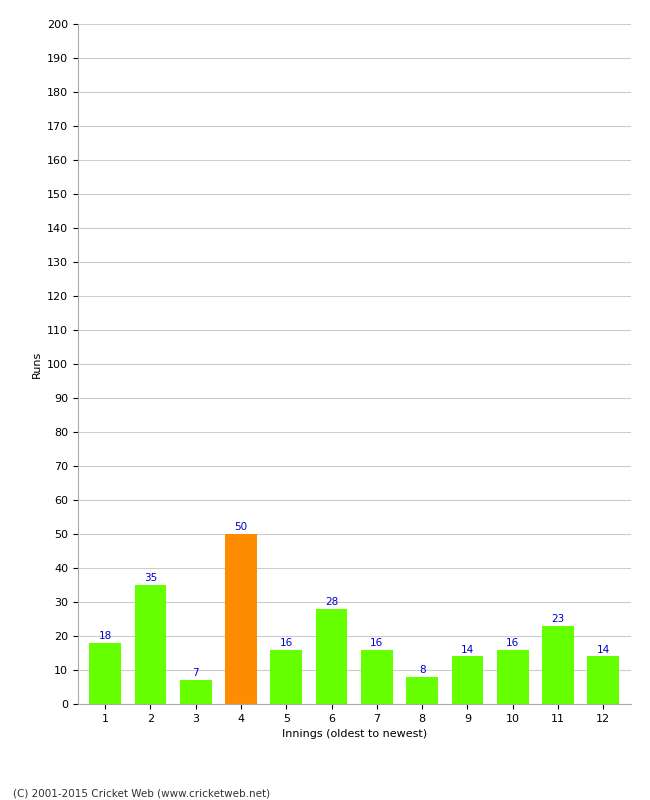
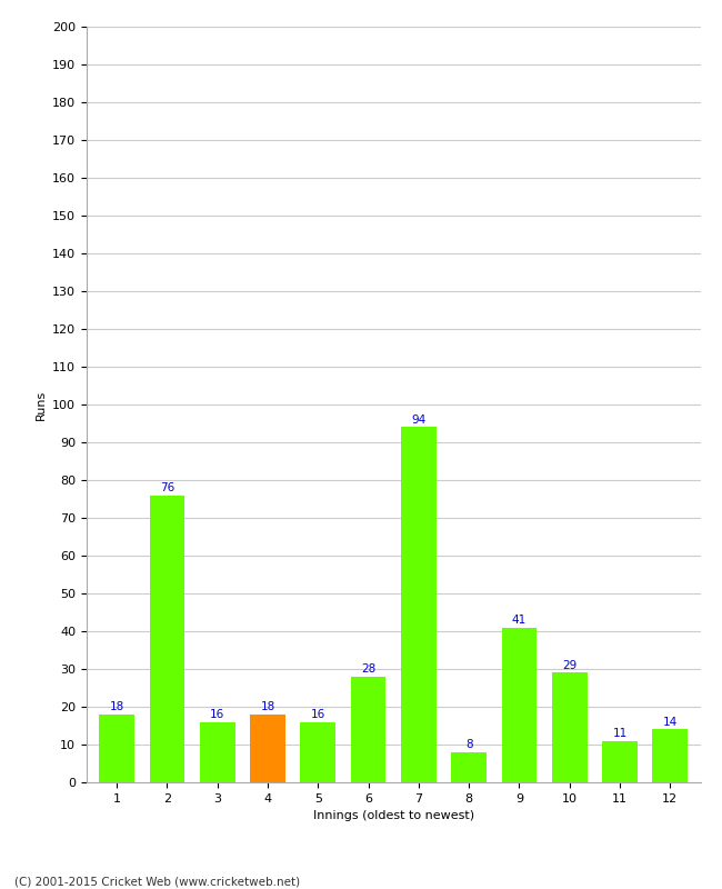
2: 35 -> 76
3: 7 -> 16
4: 50 -> 18
7: 16 -> 94
9: 14 -> 41
10: 16 -> 29
11: 23 -> 11
